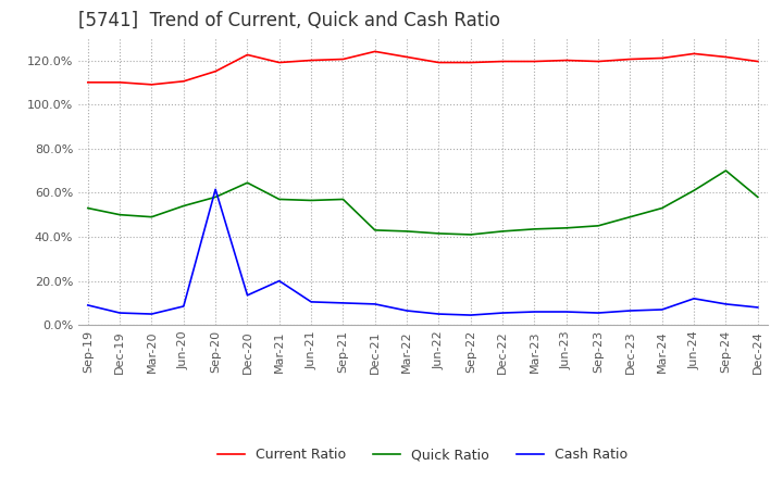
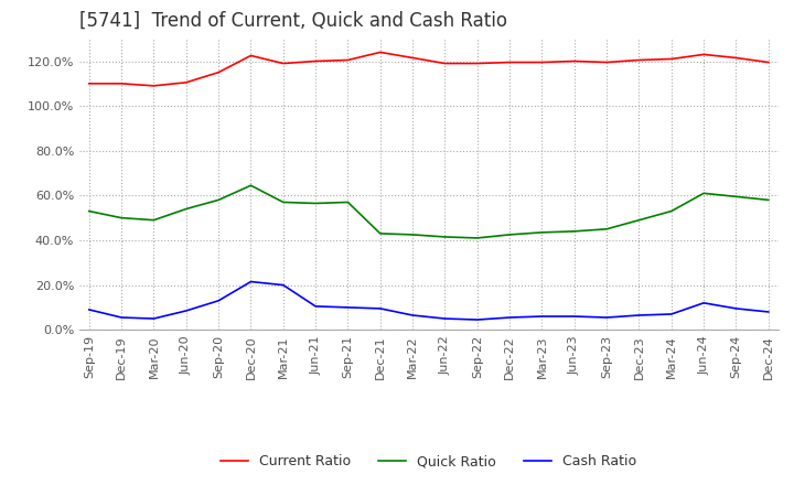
Cash Ratio/Sep-20: 61.5% -> 13.0%
Cash Ratio/Dec-20: 13.5% -> 21.5%
Quick Ratio/Sep-24: 70.0% -> 59.5%
